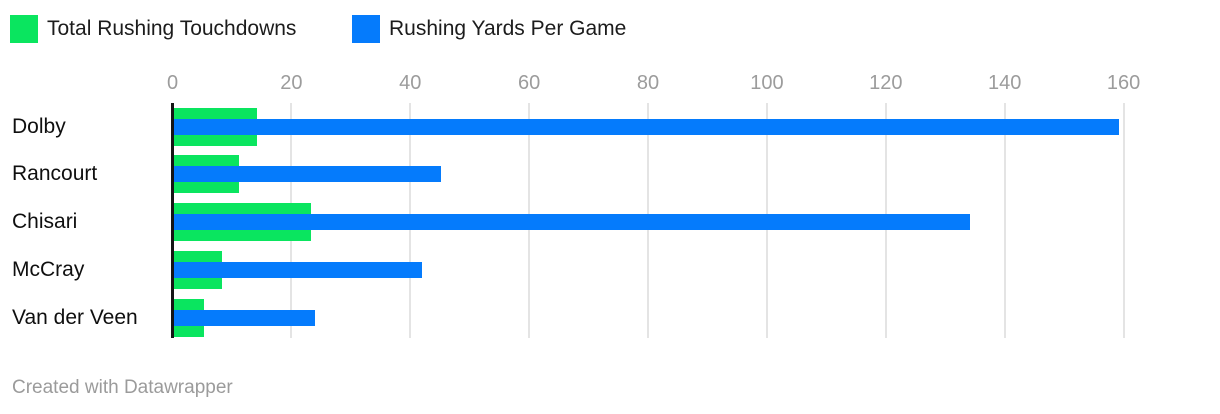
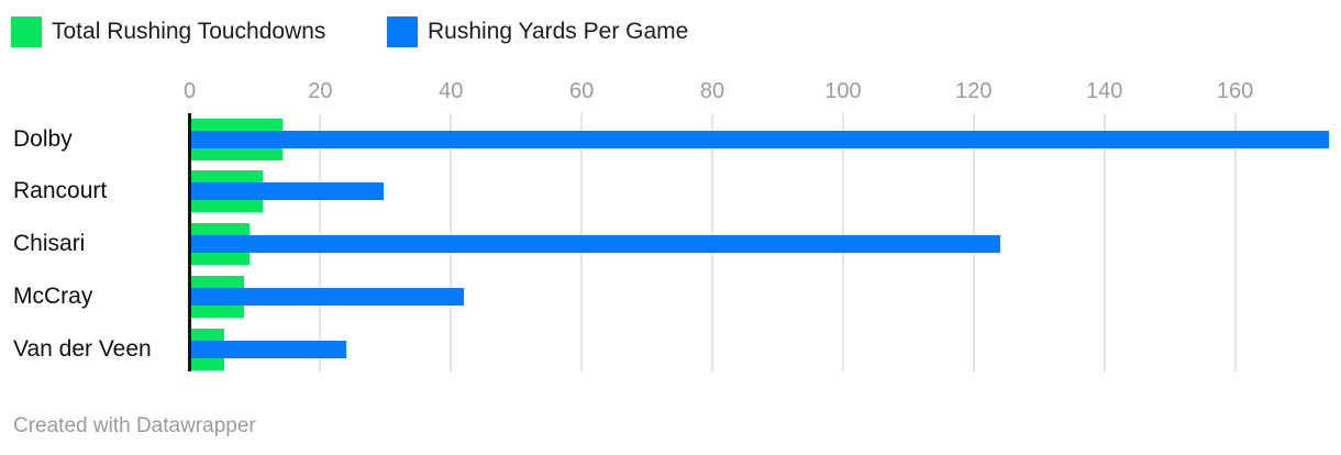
Rushing Yards Per Game/Dolby: 159 -> 174
Rushing Yards Per Game/Rancourt: 45 -> 30
Total Rushing Touchdowns/Chisari: 23 -> 9
Rushing Yards Per Game/Chisari: 134 -> 124
